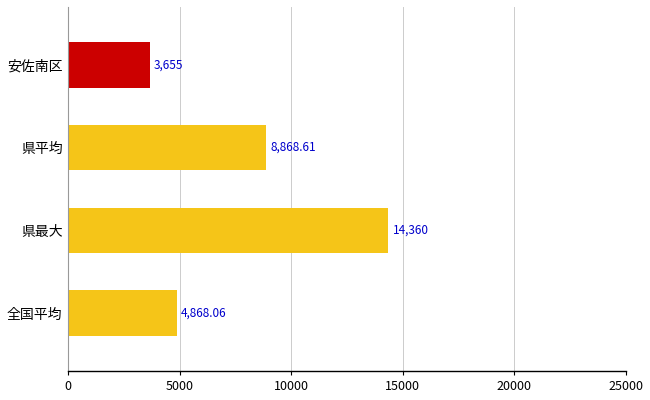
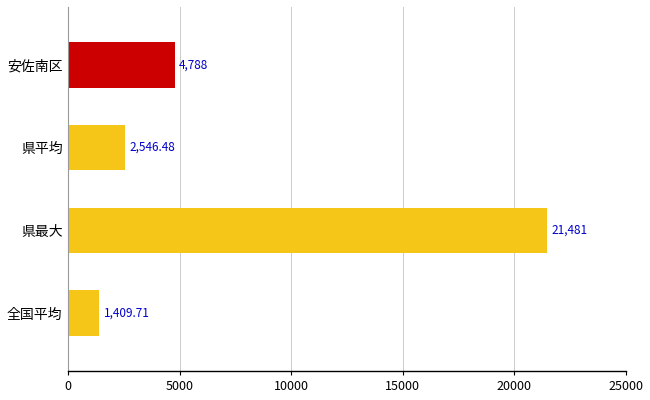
安佐南区: 3,655 -> 4,788
県平均: 8,868.61 -> 2,546.48
県最大: 14,360 -> 21,481
全国平均: 4,868.06 -> 1,409.71
